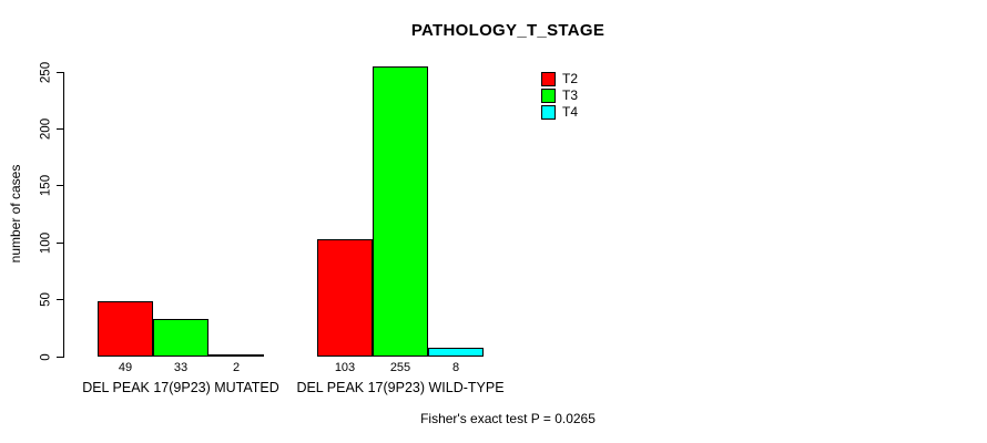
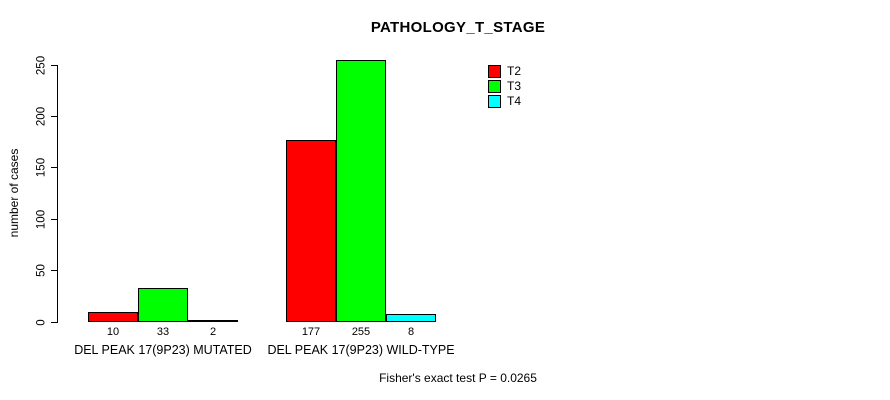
T2/DEL PEAK 17(9P23) MUTATED: 49 -> 10
T2/DEL PEAK 17(9P23) WILD-TYPE: 103 -> 177
